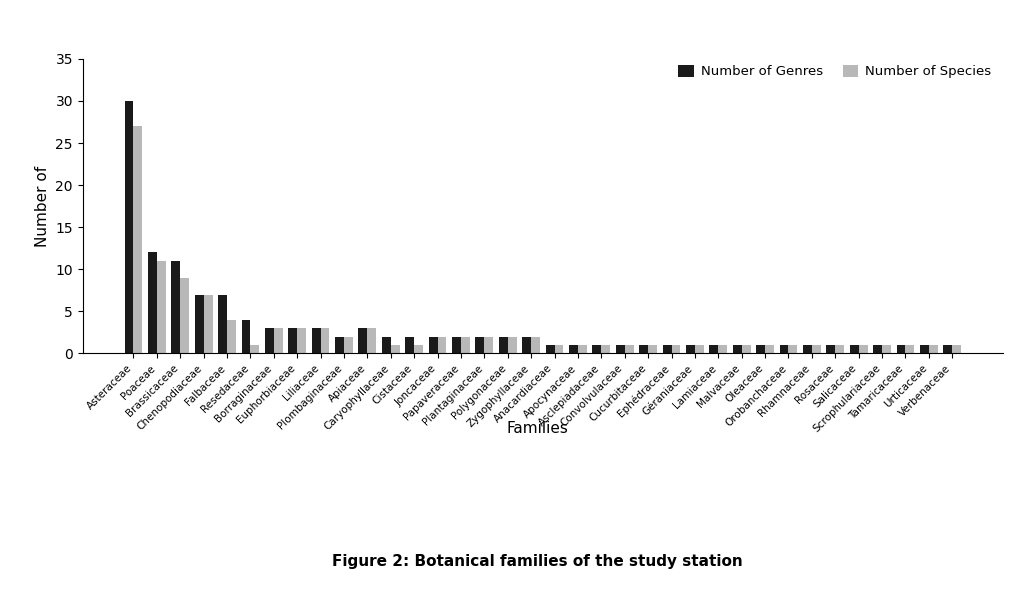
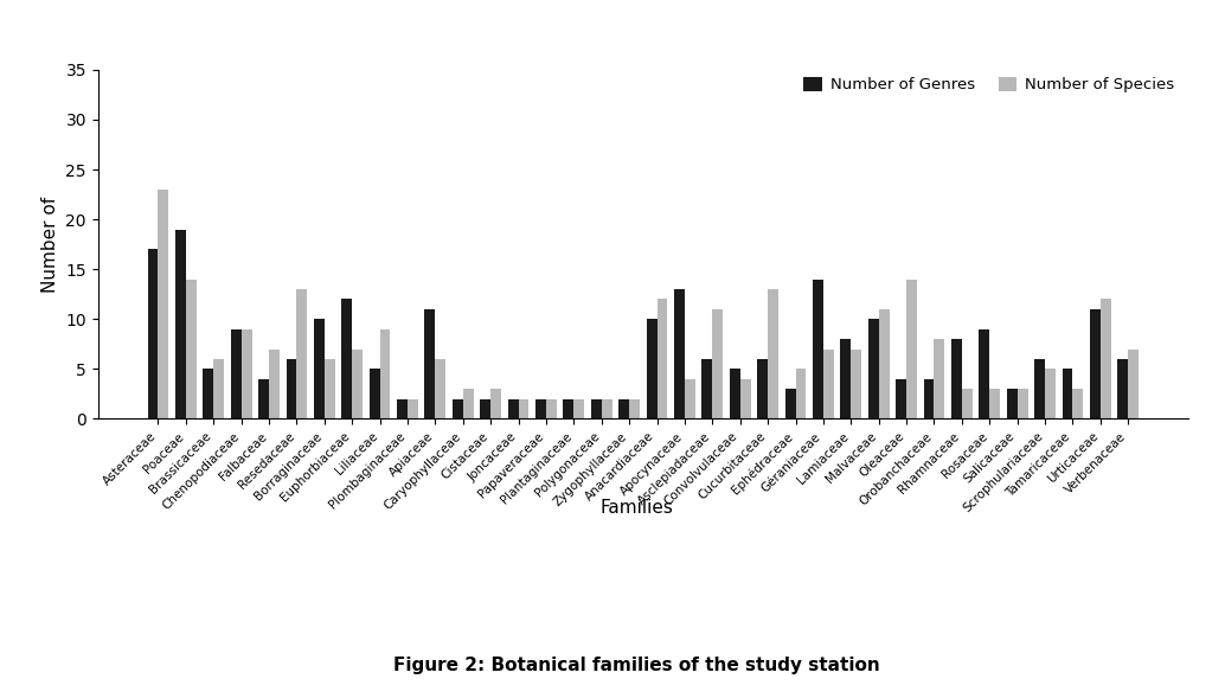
Number of Genres/Asteraceae: 30 -> 17
Number of Species/Asteraceae: 27 -> 23
Number of Genres/Poaceae: 12 -> 19
Number of Species/Poaceae: 11 -> 14
Number of Genres/Brassicaceae: 11 -> 5
Number of Species/Brassicaceae: 9 -> 6
Number of Genres/Chenopodiaceae: 7 -> 9
Number of Species/Chenopodiaceae: 7 -> 9
Number of Genres/Falbaceae: 7 -> 4
Number of Species/Falbaceae: 4 -> 7
Number of Genres/Resedaceae: 4 -> 6
Number of Species/Resedaceae: 1 -> 13
Number of Genres/Borraginaceae: 3 -> 10
Number of Species/Borraginaceae: 3 -> 6
Number of Genres/Euphorbiaceae: 3 -> 12
Number of Species/Euphorbiaceae: 3 -> 7
Number of Genres/Liliaceae: 3 -> 5
Number of Species/Liliaceae: 3 -> 9
Number of Genres/Apiaceae: 3 -> 11
Number of Species/Apiaceae: 3 -> 6
Number of Species/Caryophyllaceae: 1 -> 3
Number of Species/Cistaceae: 1 -> 3
Number of Genres/Anacardiaceae: 1 -> 10
Number of Species/Anacardiaceae: 1 -> 12
Number of Genres/Apocynaceae: 1 -> 13
Number of Species/Apocynaceae: 1 -> 4
Number of Genres/Asclepiadaceae: 1 -> 6
Number of Species/Asclepiadaceae: 1 -> 11
Number of Genres/Convolvulaceae: 1 -> 5
Number of Species/Convolvulaceae: 1 -> 4
Number of Genres/Cucurbitaceae: 1 -> 6
Number of Species/Cucurbitaceae: 1 -> 13
Number of Genres/Ephédraceae: 1 -> 3
Number of Species/Ephédraceae: 1 -> 5
Number of Genres/Géraniaceae: 1 -> 14
Number of Species/Géraniaceae: 1 -> 7
Number of Genres/Lamiaceae: 1 -> 8
Number of Species/Lamiaceae: 1 -> 7
Number of Genres/Malvaceae: 1 -> 10
Number of Species/Malvaceae: 1 -> 11
Number of Genres/Oleaceae: 1 -> 4
Number of Species/Oleaceae: 1 -> 14
Number of Genres/Orobanchaceae: 1 -> 4
Number of Species/Orobanchaceae: 1 -> 8
Number of Genres/Rhamnaceae: 1 -> 8
Number of Species/Rhamnaceae: 1 -> 3
Number of Genres/Rosaceae: 1 -> 9
Number of Species/Rosaceae: 1 -> 3
Number of Genres/Salicaceae: 1 -> 3
Number of Species/Salicaceae: 1 -> 3
Number of Genres/Scrophulariaceae: 1 -> 6
Number of Species/Scrophulariaceae: 1 -> 5
Number of Genres/Tamaricaceae: 1 -> 5
Number of Species/Tamaricaceae: 1 -> 3
Number of Genres/Urticaceae: 1 -> 11
Number of Species/Urticaceae: 1 -> 12
Number of Genres/Verbenaceae: 1 -> 6
Number of Species/Verbenaceae: 1 -> 7
